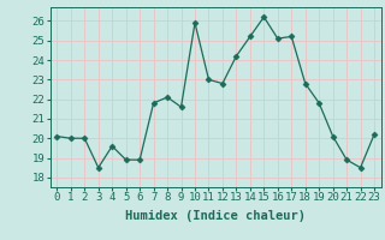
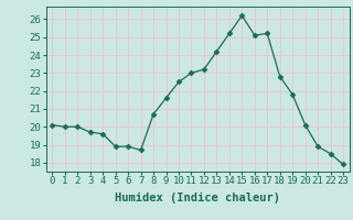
3: 18.5 -> 19.7
7: 21.8 -> 18.7
8: 22.1 -> 20.7
10: 25.9 -> 22.5
12: 22.8 -> 23.2
23: 20.2 -> 17.9
